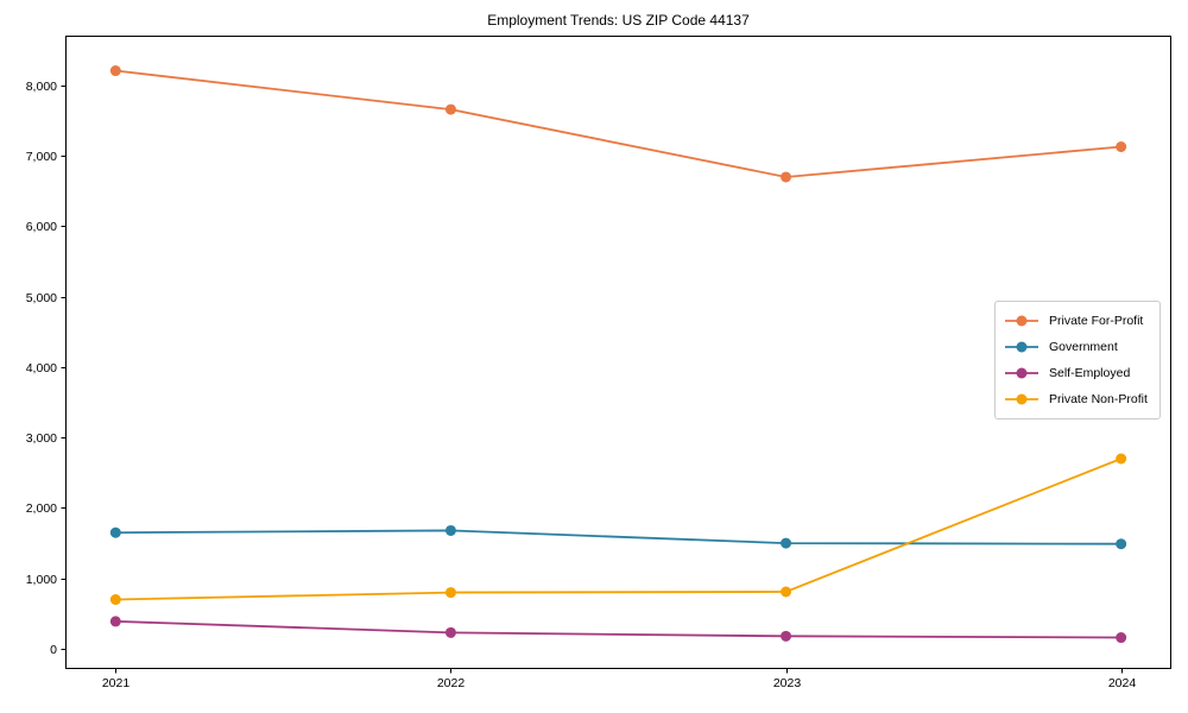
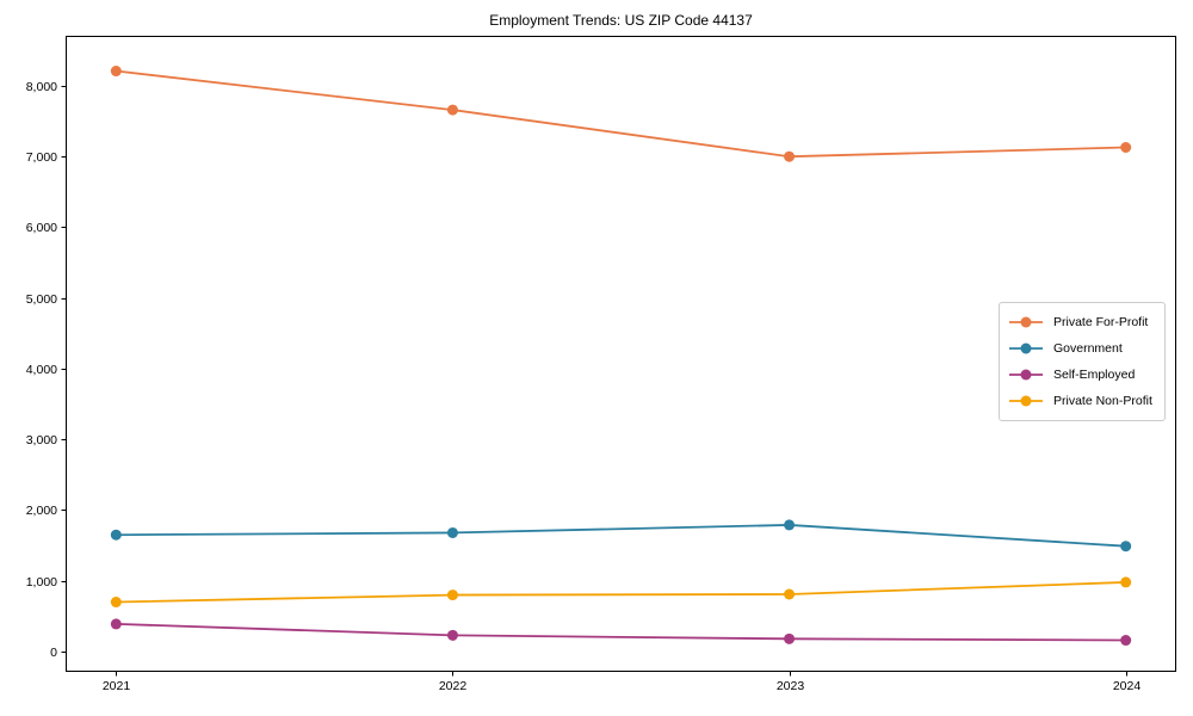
Private For-Profit/2023: 6700 -> 7000
Government/2023: 1500 -> 1800
Private Non-Profit/2024: 2700 -> 1000
